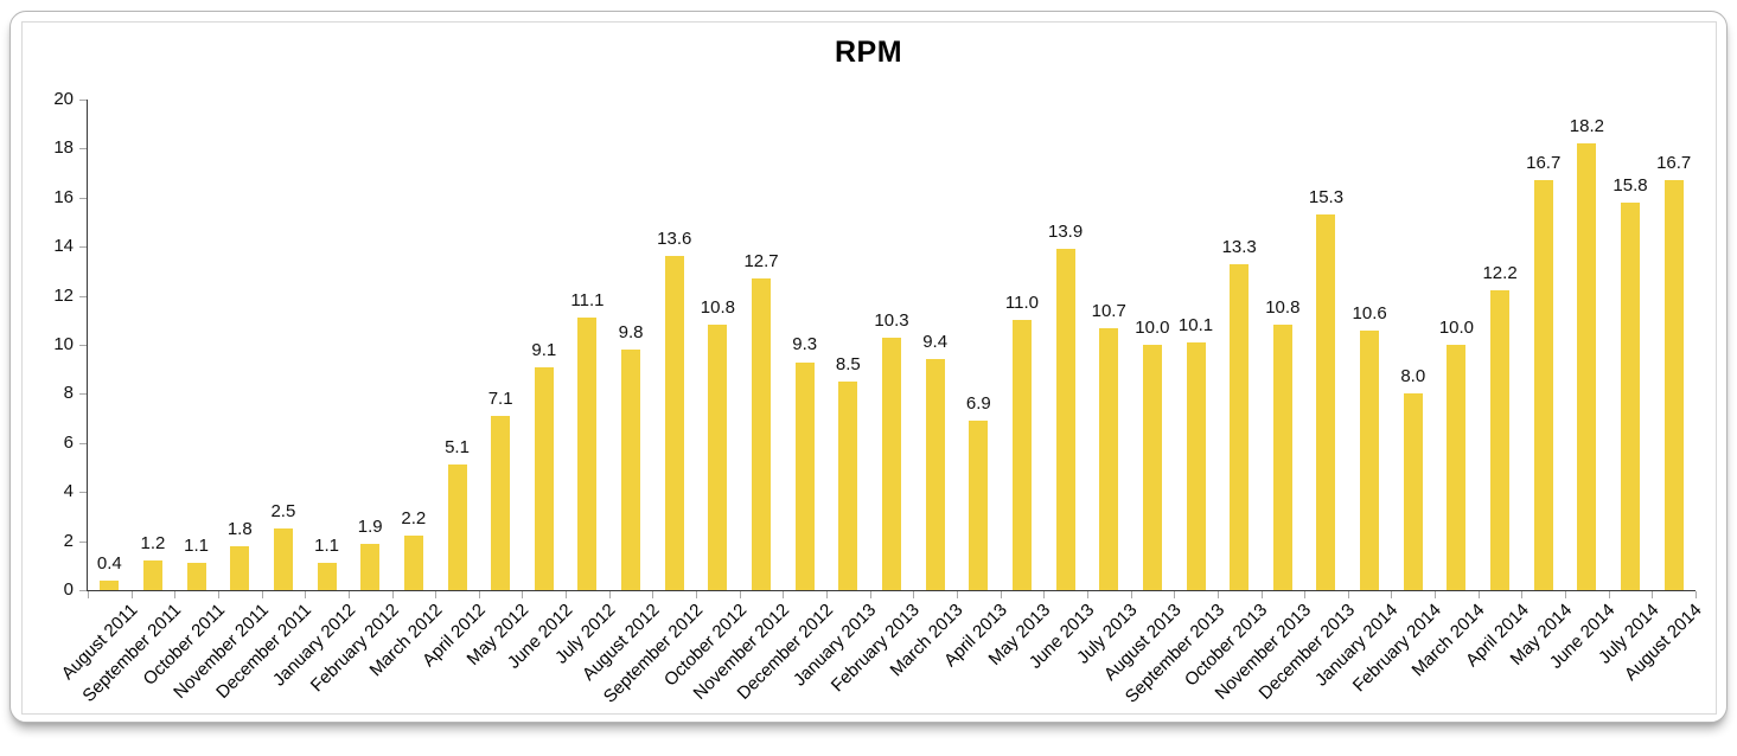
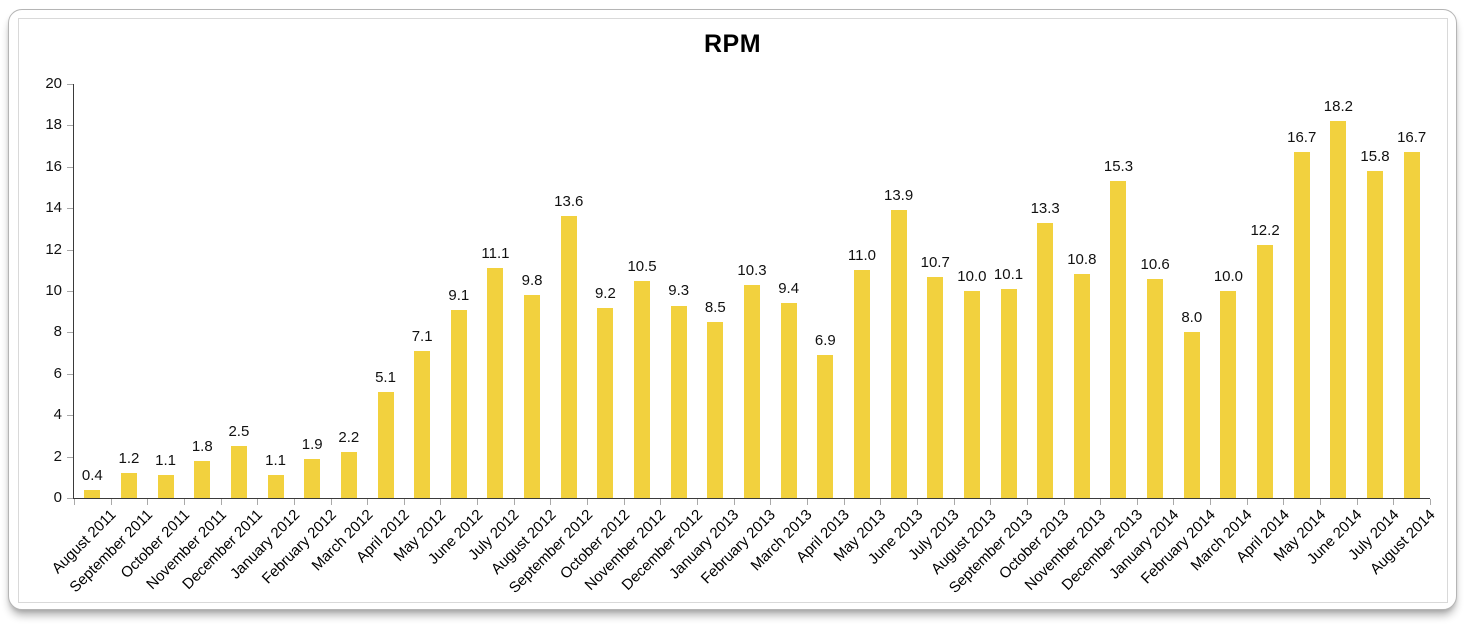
October 2012: 10.8 -> 9.2
November 2012: 12.7 -> 10.5
